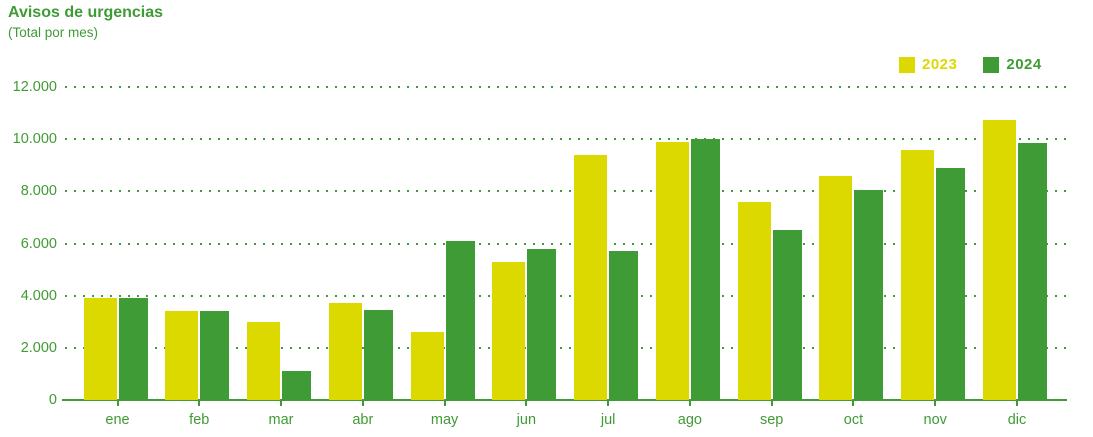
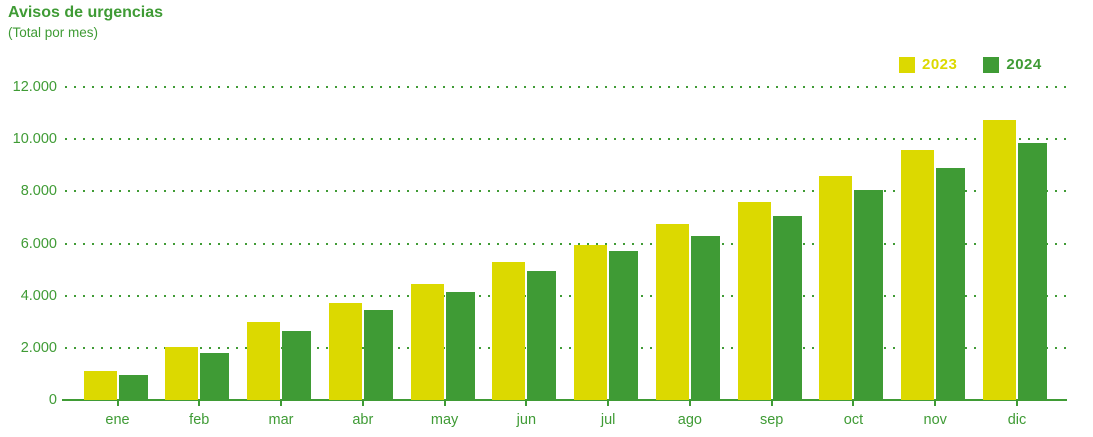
2023/ene: 3900 -> 1100
2024/ene: 3900 -> 1000
2023/feb: 3400 -> 2000
2024/feb: 3400 -> 1800
2024/mar: 1100 -> 2600
2023/may: 2600 -> 4400
2024/may: 6100 -> 4200
2024/jun: 5800 -> 5000
2023/jul: 9400 -> 6000
2023/ago: 9900 -> 6800
2024/ago: 10000 -> 6300
2024/sep: 6500 -> 7000
